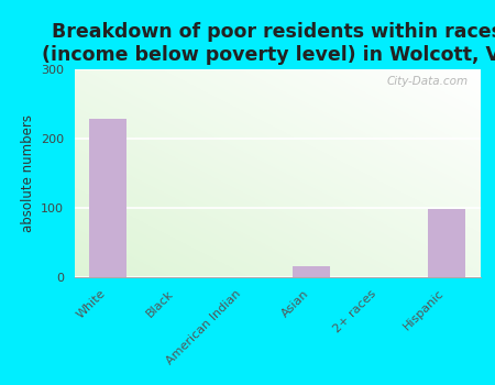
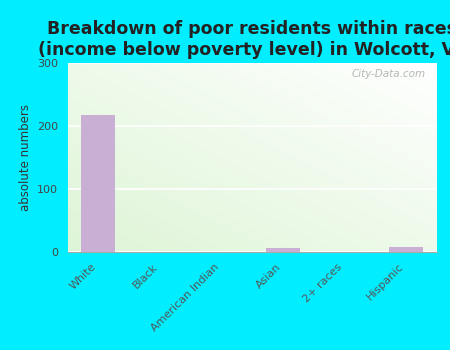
White: 228 -> 218
Asian: 16 -> 6
Hispanic: 98 -> 8
